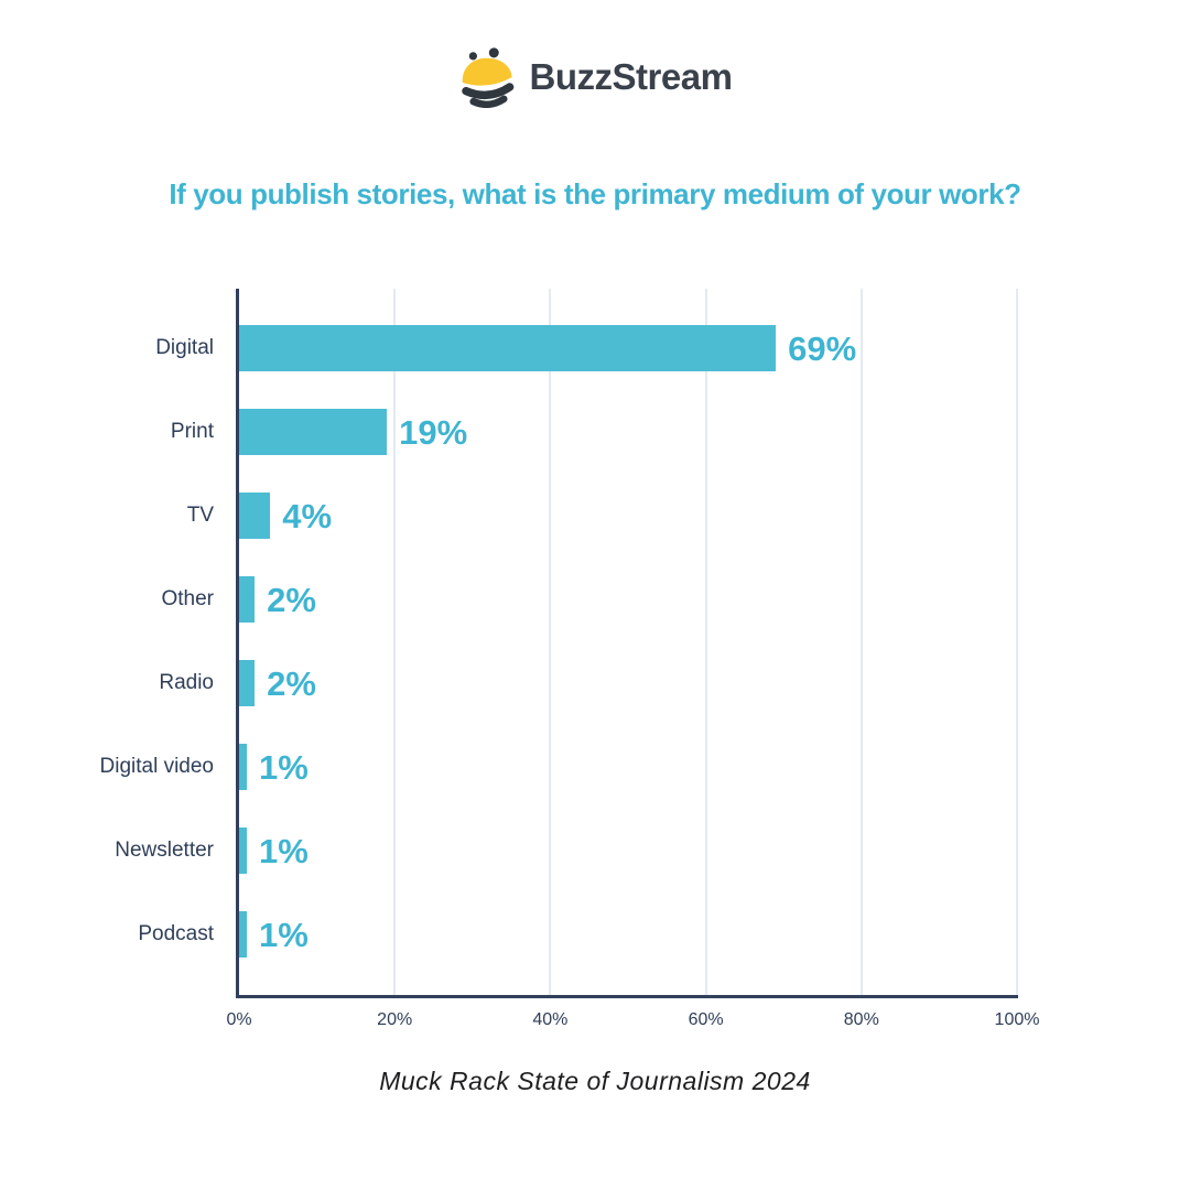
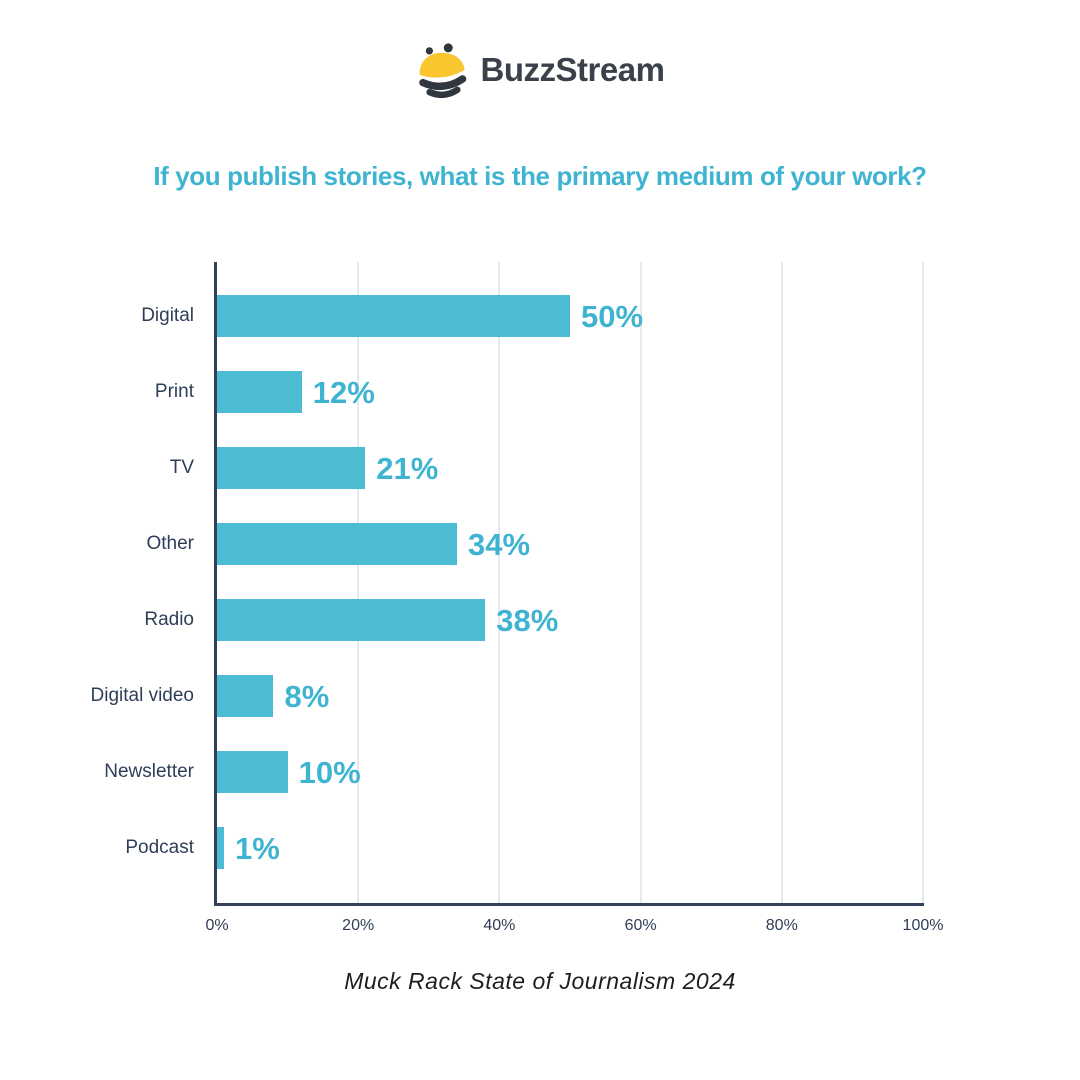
Digital: 69% -> 50%
Print: 19% -> 12%
TV: 4% -> 21%
Other: 2% -> 34%
Radio: 2% -> 38%
Digital video: 1% -> 8%
Newsletter: 1% -> 10%
